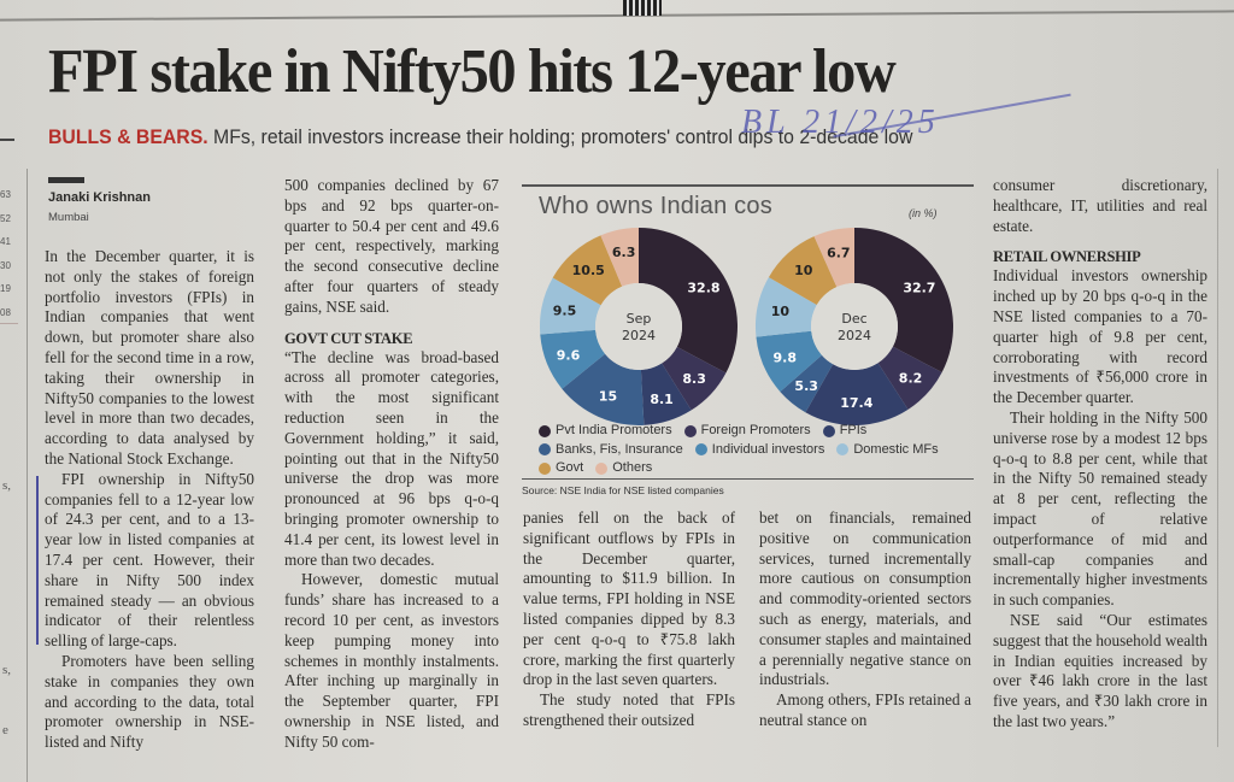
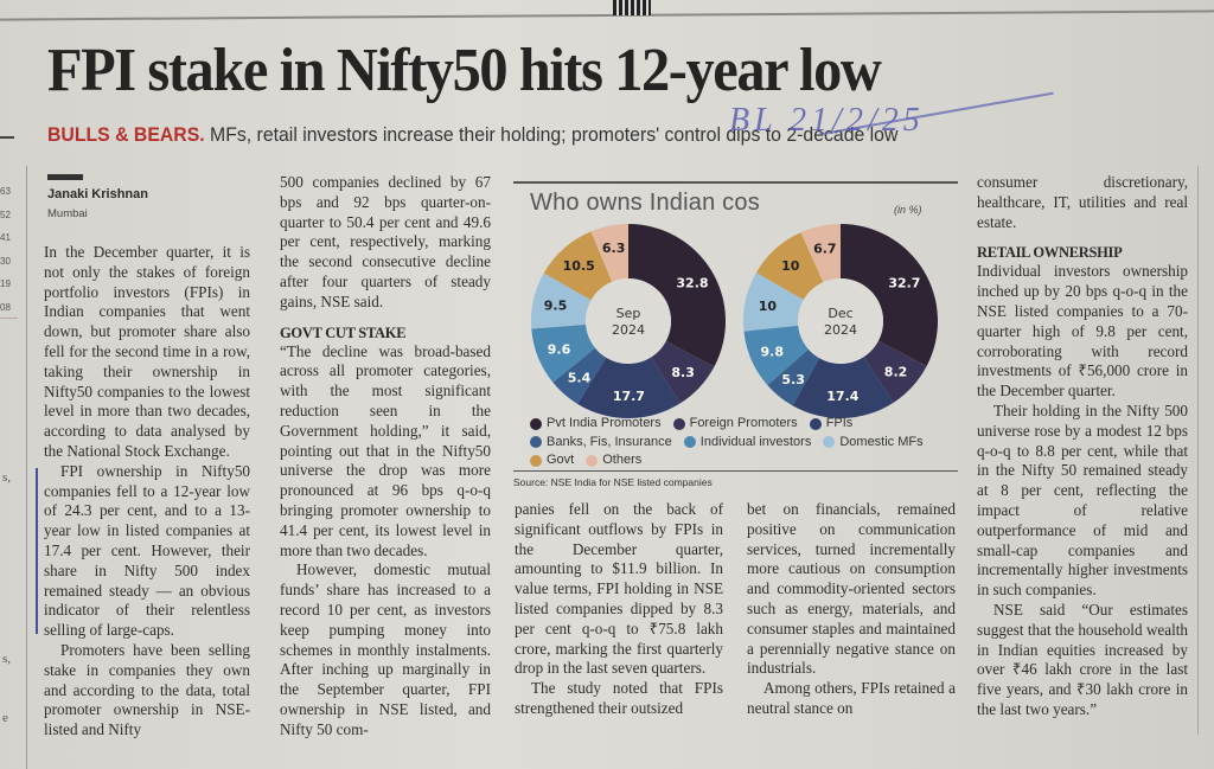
Sep 2024/FPIs: 8.1 -> 17.7
Sep 2024/Banks, Fis, Insurance: 15 -> 5.4
